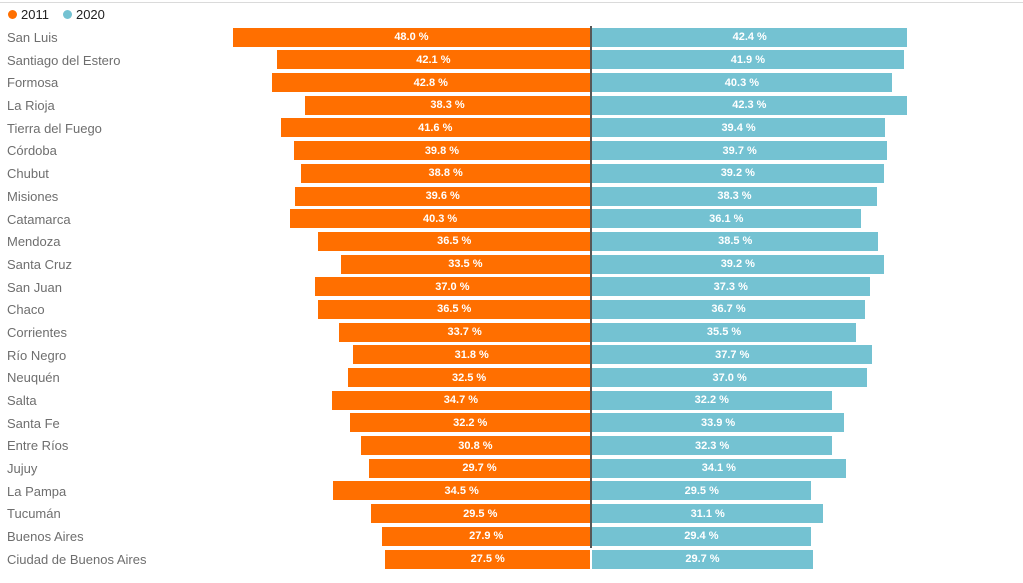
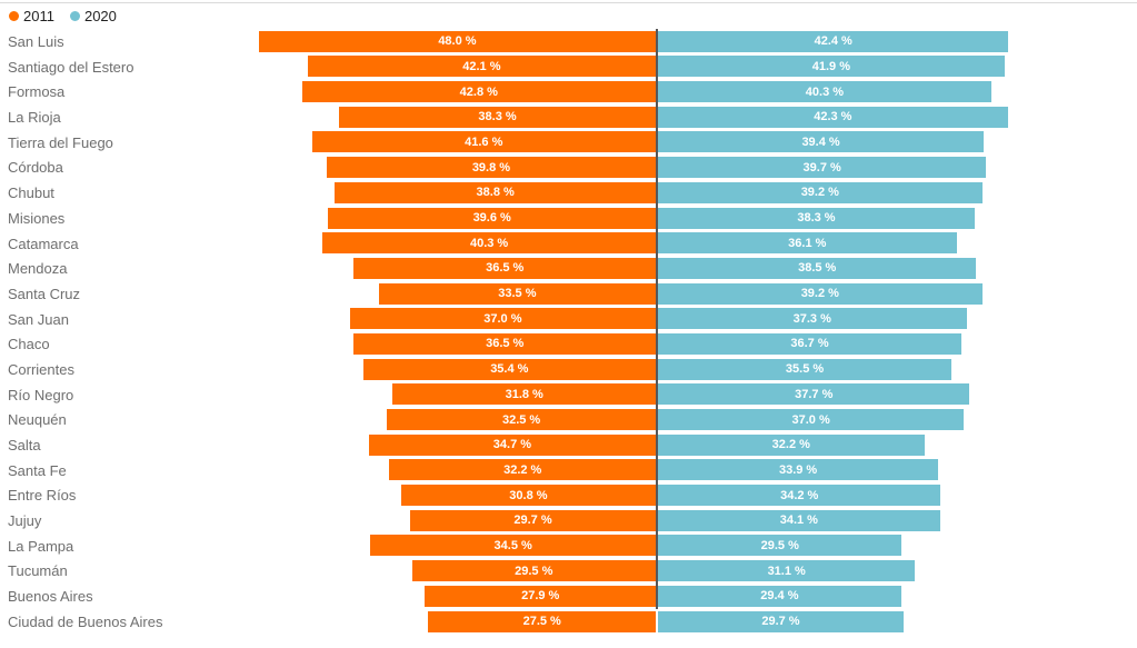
2011/Corrientes: 33.7 -> 35.4
2020/Entre Ríos: 32.3 -> 34.2
